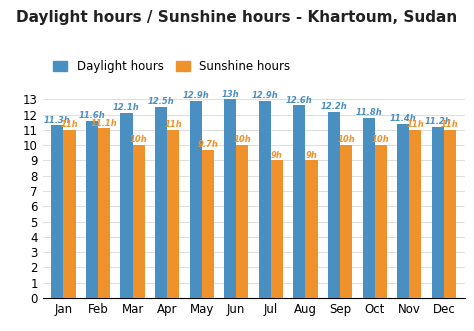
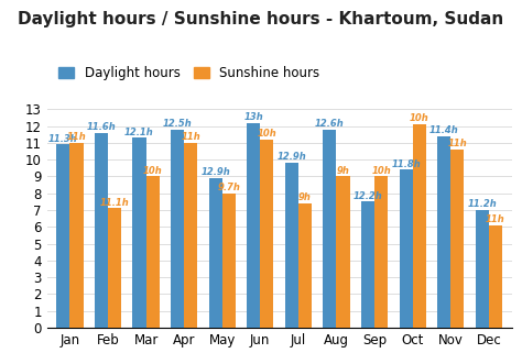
Daylight hours/Jan: 11.3 -> 10.9
Sunshine hours/Feb: 11.1 -> 7.1
Daylight hours/Mar: 12.1 -> 11.3
Sunshine hours/Mar: 10.0 -> 9.0
Daylight hours/Apr: 12.5 -> 11.8
Daylight hours/May: 12.9 -> 8.9
Sunshine hours/May: 9.7 -> 8.0
Daylight hours/Jun: 13.0 -> 12.2
Sunshine hours/Jun: 10.0 -> 11.2
Daylight hours/Jul: 12.9 -> 9.8
Sunshine hours/Jul: 9.0 -> 7.4
Daylight hours/Aug: 12.6 -> 11.8
Daylight hours/Sep: 12.2 -> 7.5
Sunshine hours/Sep: 10.0 -> 9.0
Daylight hours/Oct: 11.8 -> 9.4
Sunshine hours/Oct: 10.0 -> 12.1
Sunshine hours/Nov: 11.0 -> 10.6
Daylight hours/Dec: 11.2 -> 7.0
Sunshine hours/Dec: 11.0 -> 6.1
